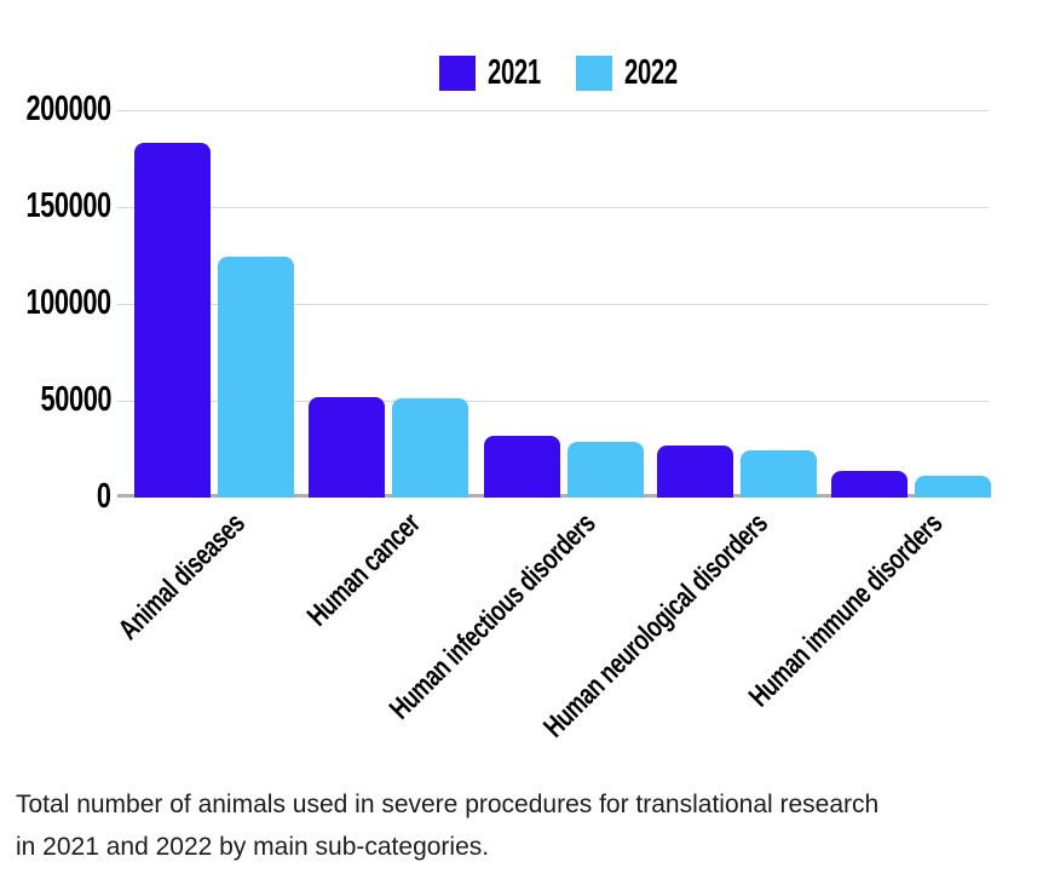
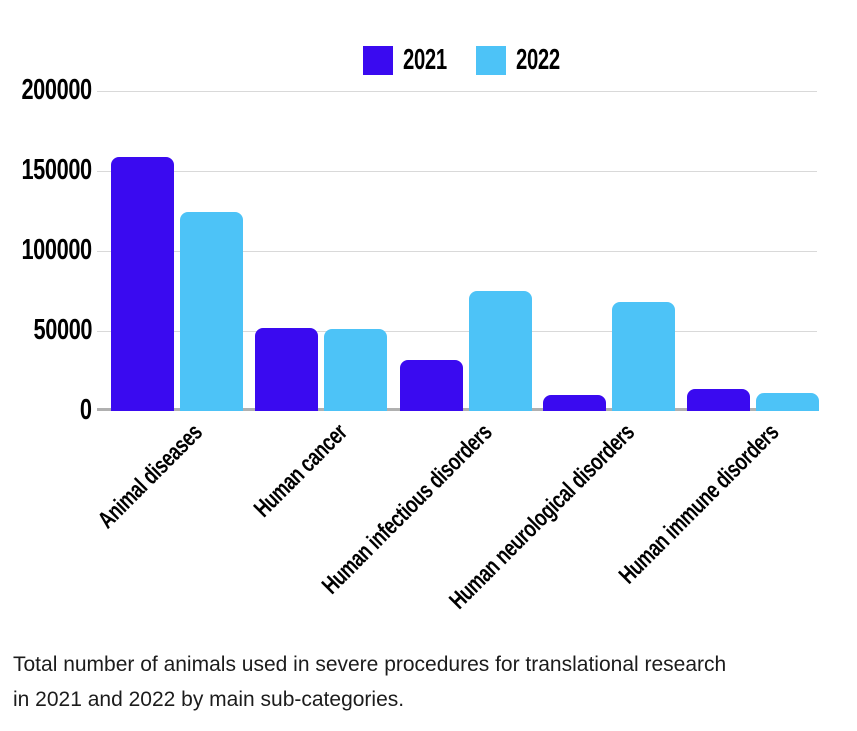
2021/Animal diseases: 183000 -> 159000
2022/Human infectious disorders: 29000 -> 75000
2021/Human neurological disorders: 27000 -> 10000
2022/Human neurological disorders: 24000 -> 68000
